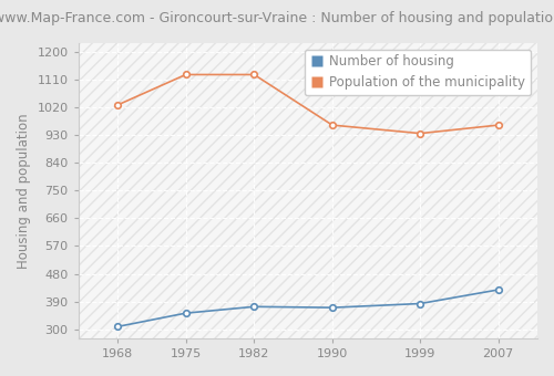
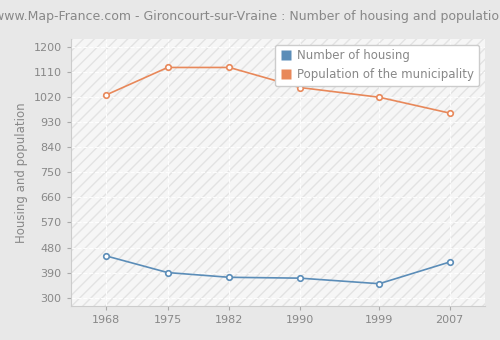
Number of housing/1968: 308 -> 450
Number of housing/1975: 352 -> 390
Population of the municipality/1990: 963 -> 1055
Number of housing/1999: 383 -> 350
Population of the municipality/1999: 936 -> 1020
